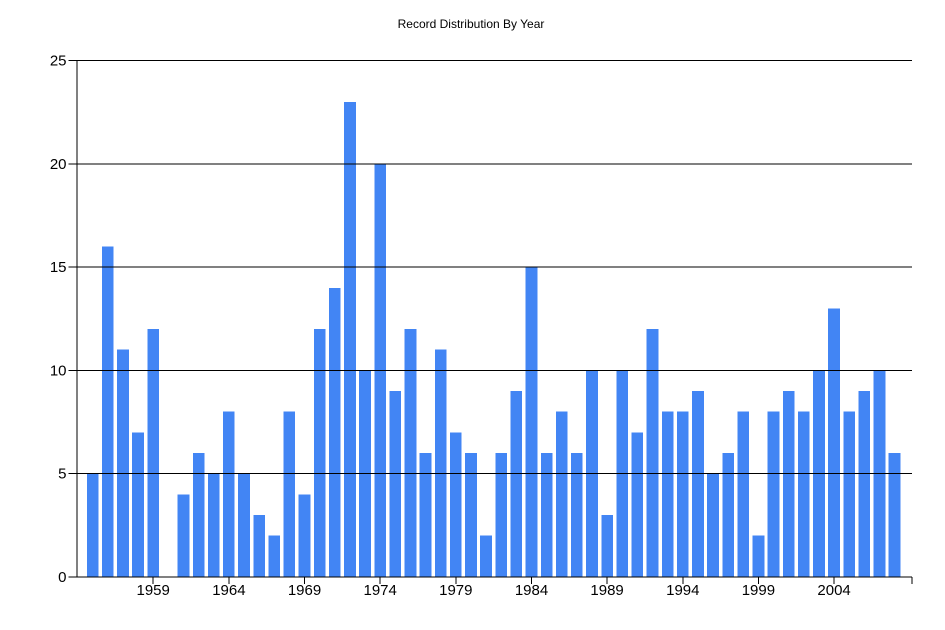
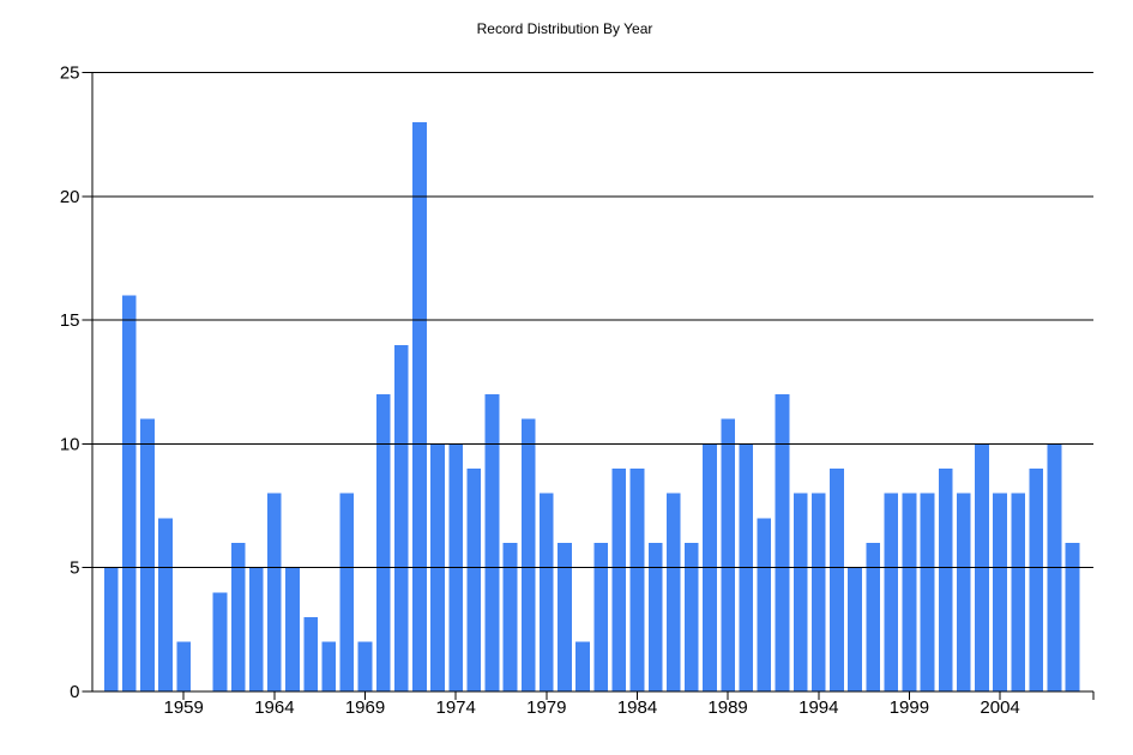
1959: 12 -> 2
1969: 4 -> 2
1974: 20 -> 10
1979: 7 -> 8
1984: 15 -> 9
1989: 3 -> 11
1999: 2 -> 8
2004: 13 -> 8
